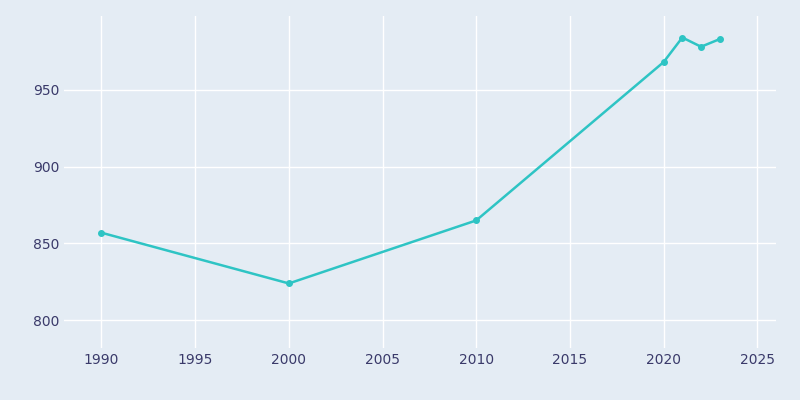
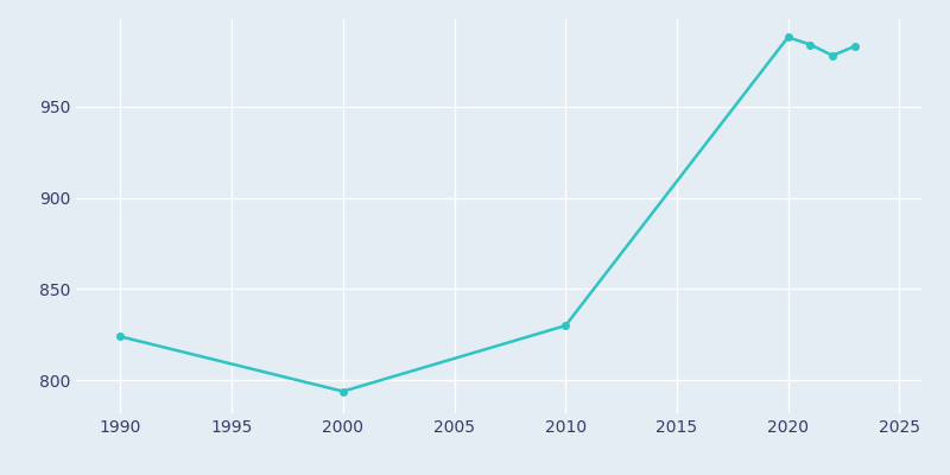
1990: 857 -> 824
2000: 824 -> 794
2010: 865 -> 830
2020: 968 -> 988
